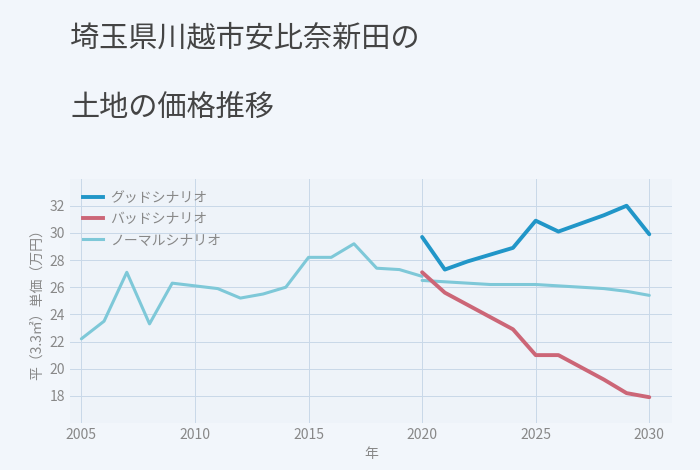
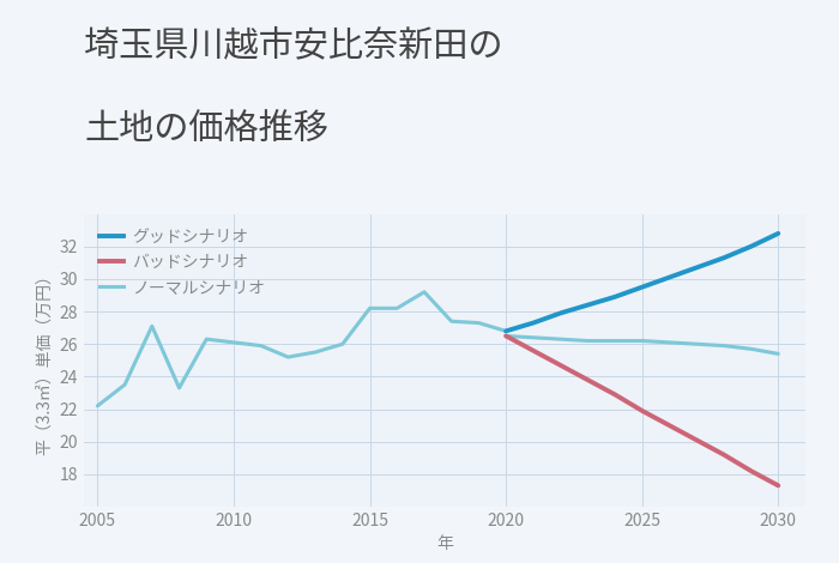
グッドシナリオ/2020: 29.7 -> 26.8
バッドシナリオ/2020: 27.1 -> 26.5
グッドシナリオ/2025: 30.9 -> 29.5
バッドシナリオ/2025: 21.0 -> 21.9
グッドシナリオ/2030: 29.9 -> 32.8
バッドシナリオ/2030: 17.9 -> 17.3
